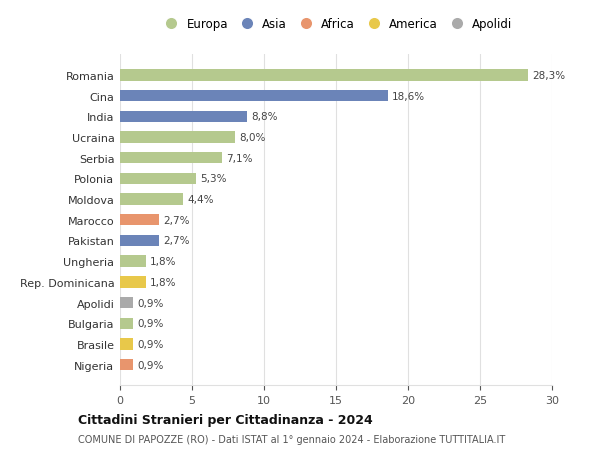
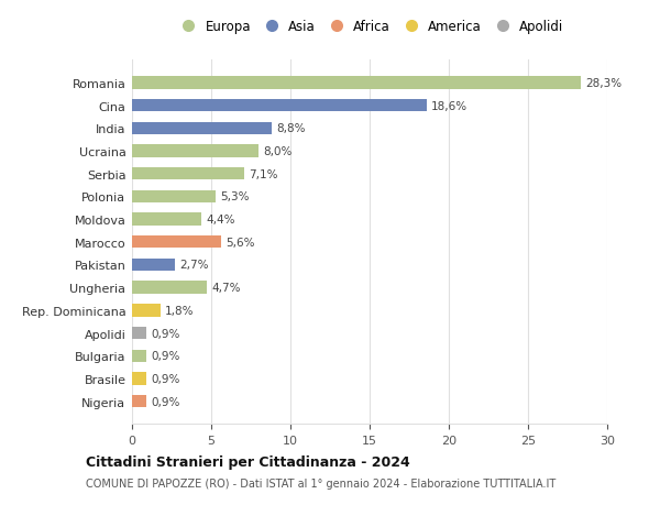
Marocco: 2,7% -> 5,6%
Ungheria: 1,8% -> 4,7%
